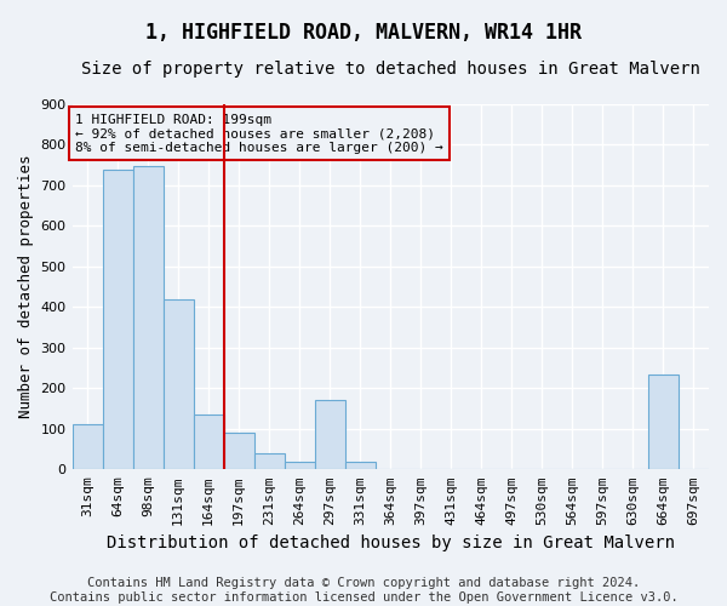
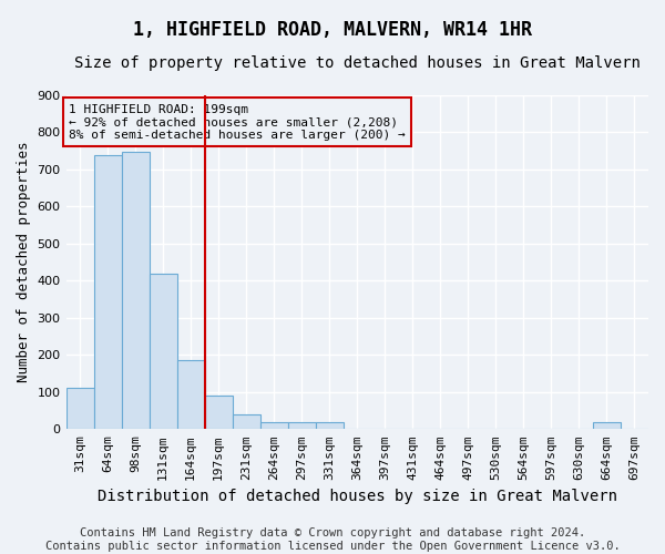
164sqm: 135 -> 185
297sqm: 170 -> 20
664sqm: 235 -> 20
